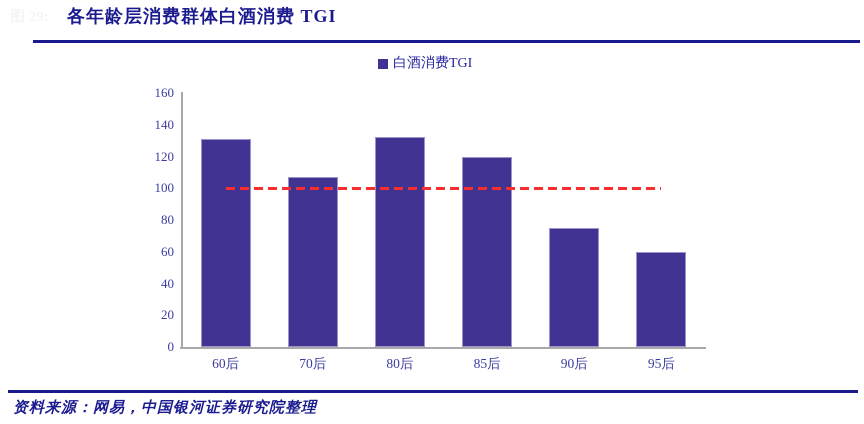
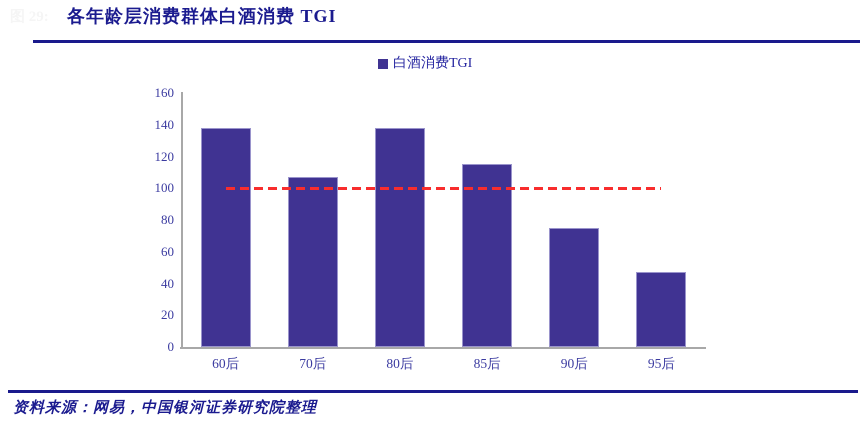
60后: 131 -> 138
80后: 132 -> 138
85后: 120 -> 115
95后: 60 -> 47
